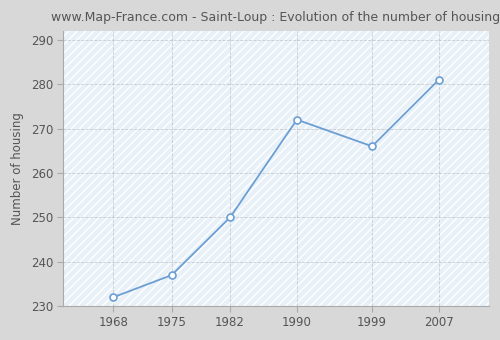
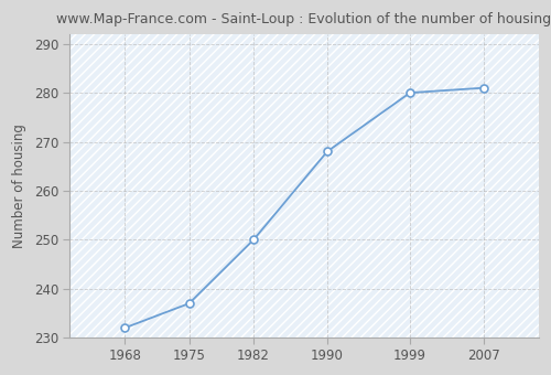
1990: 272 -> 268
1999: 266 -> 280
